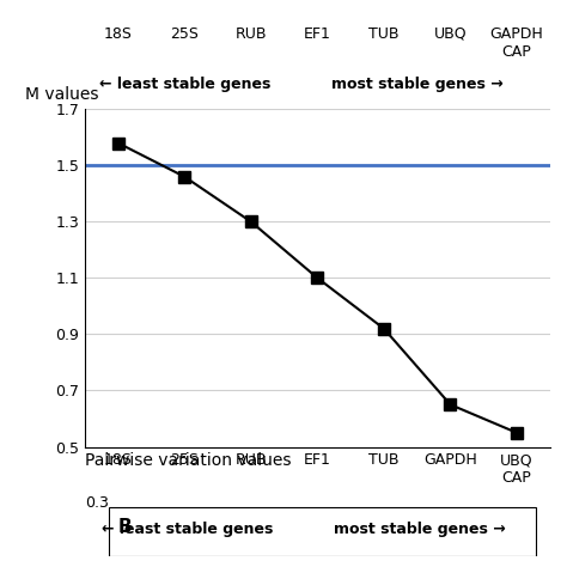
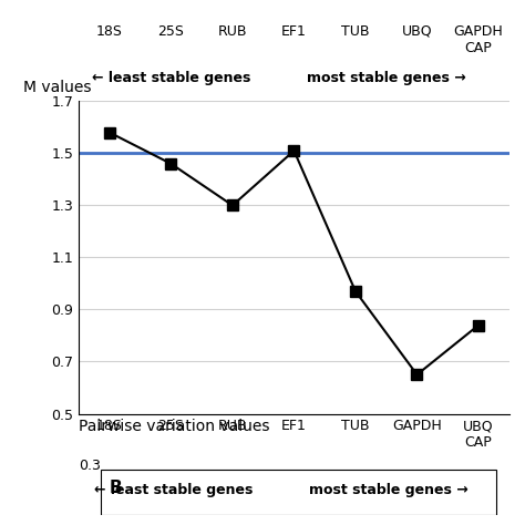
EF1: 1.10 -> 1.51
TUB: 0.92 -> 0.97
UBQ CAP: 0.55 -> 0.84
